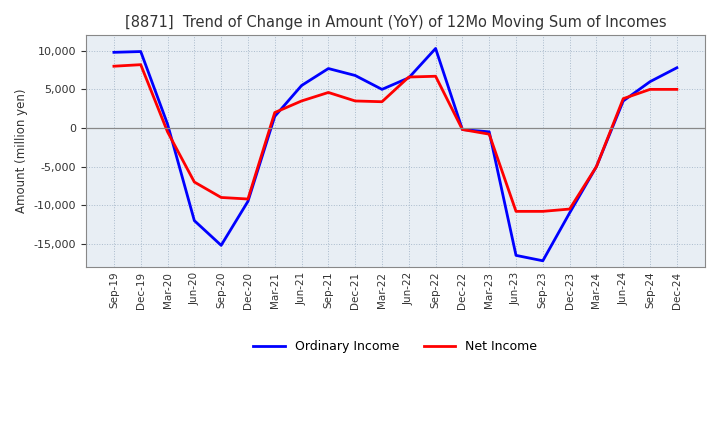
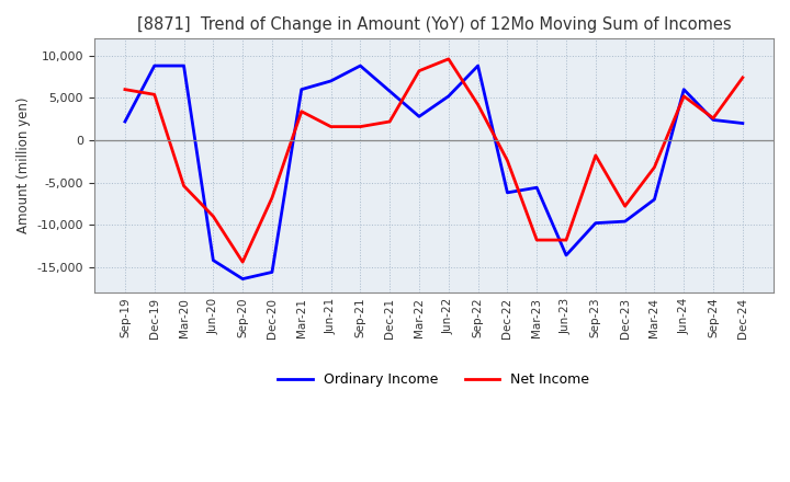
Ordinary Income/Sep-19: 9,800 -> 2,200
Net Income/Sep-19: 8,000 -> 6,000
Ordinary Income/Dec-19: 9,900 -> 8,800
Net Income/Dec-19: 8,200 -> 5,400
Ordinary Income/Mar-20: 500 -> 8,800
Net Income/Mar-20: -500 -> -5,400
Ordinary Income/Jun-20: -12,000 -> -14,200
Net Income/Jun-20: -7,000 -> -9,000
Ordinary Income/Sep-20: -15,200 -> -16,400
Net Income/Sep-20: -9,000 -> -14,400
Ordinary Income/Dec-20: -9,500 -> -15,600
Net Income/Dec-20: -9,200 -> -6,800
Ordinary Income/Mar-21: 1,500 -> 6,000
Net Income/Mar-21: 2,000 -> 3,400
Ordinary Income/Jun-21: 5,500 -> 7,000
Net Income/Jun-21: 3,500 -> 1,600
Ordinary Income/Sep-21: 7,700 -> 8,800
Net Income/Sep-21: 4,600 -> 1,600
Ordinary Income/Dec-21: 6,800 -> 5,800
Net Income/Dec-21: 3,500 -> 2,200
Ordinary Income/Mar-22: 5,000 -> 2,800
Net Income/Mar-22: 3,400 -> 8,200
Ordinary Income/Jun-22: 6,500 -> 5,200
Net Income/Jun-22: 6,600 -> 9,600
Ordinary Income/Sep-22: 10,300 -> 8,800
Net Income/Sep-22: 6,700 -> 4,200
Ordinary Income/Dec-22: -200 -> -6,200
Net Income/Dec-22: -200 -> -2,400
Ordinary Income/Mar-23: -500 -> -5,600
Net Income/Mar-23: -800 -> -11,800
Ordinary Income/Jun-23: -16,500 -> -13,600
Net Income/Jun-23: -10,800 -> -11,800
Ordinary Income/Sep-23: -17,200 -> -9,800
Net Income/Sep-23: -10,800 -> -1,800
Ordinary Income/Dec-23: -11,000 -> -9,600
Net Income/Dec-23: -10,500 -> -7,800
Ordinary Income/Mar-24: -5,000 -> -7,000
Net Income/Mar-24: -5,000 -> -3,200
Ordinary Income/Jun-24: 3,500 -> 6,000
Net Income/Jun-24: 3,800 -> 5,200
Ordinary Income/Sep-24: 6,000 -> 2,400
Net Income/Sep-24: 5,000 -> 2,600
Ordinary Income/Dec-24: 7,800 -> 2,000
Net Income/Dec-24: 5,000 -> 7,400
